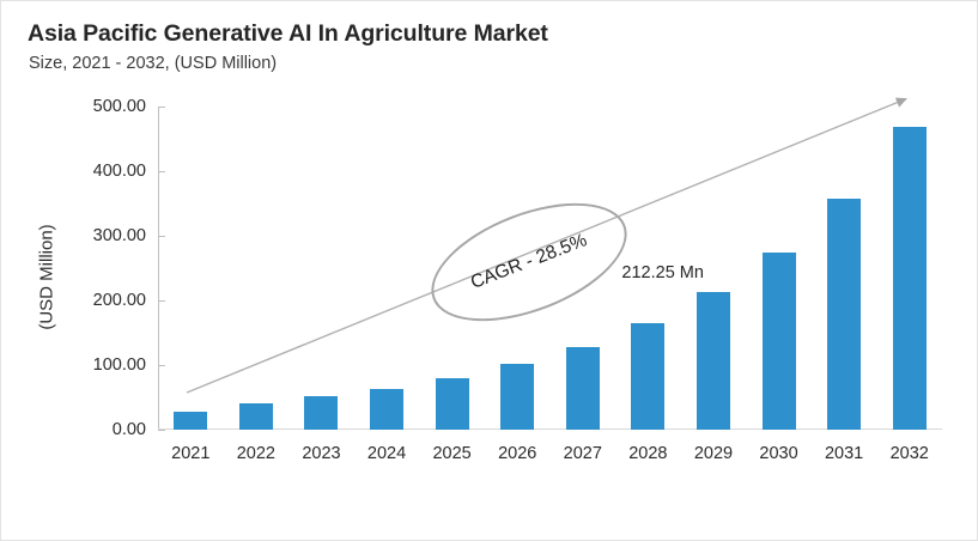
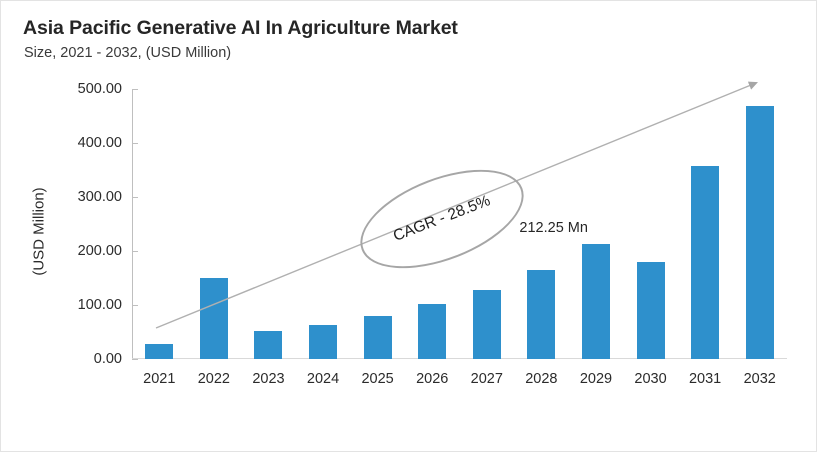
2022: 40 -> 150
2030: 270 -> 180
